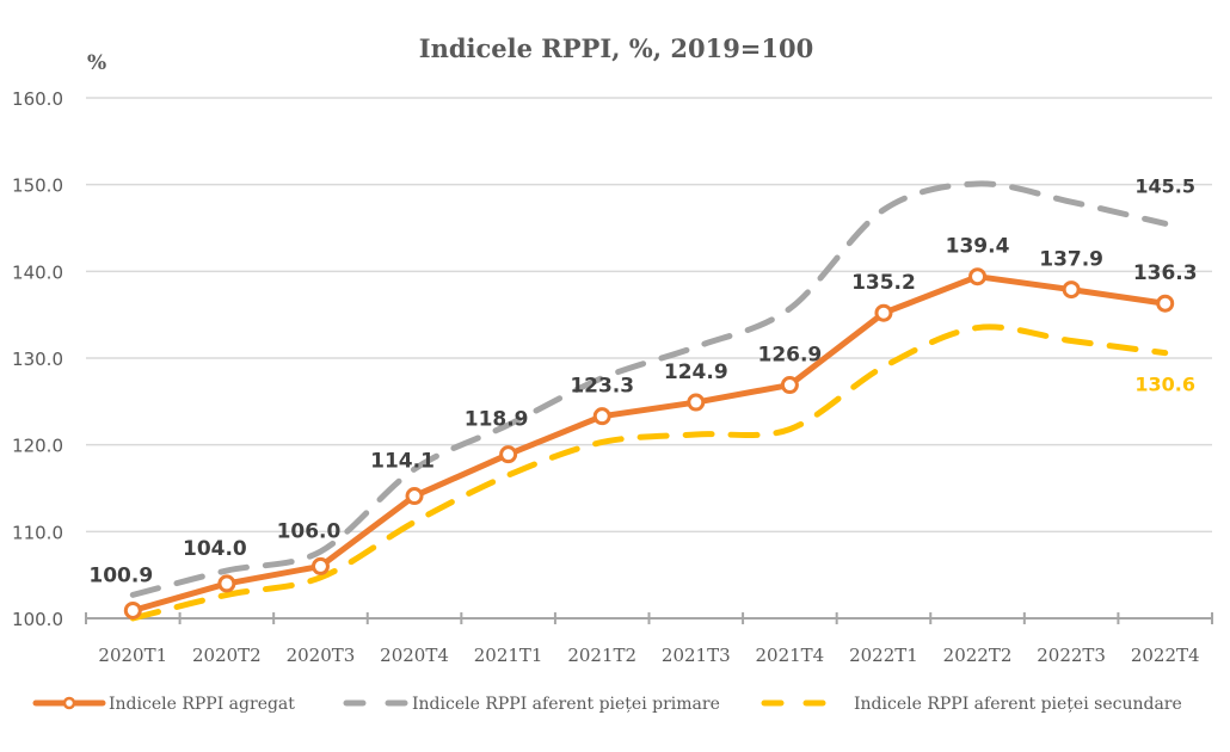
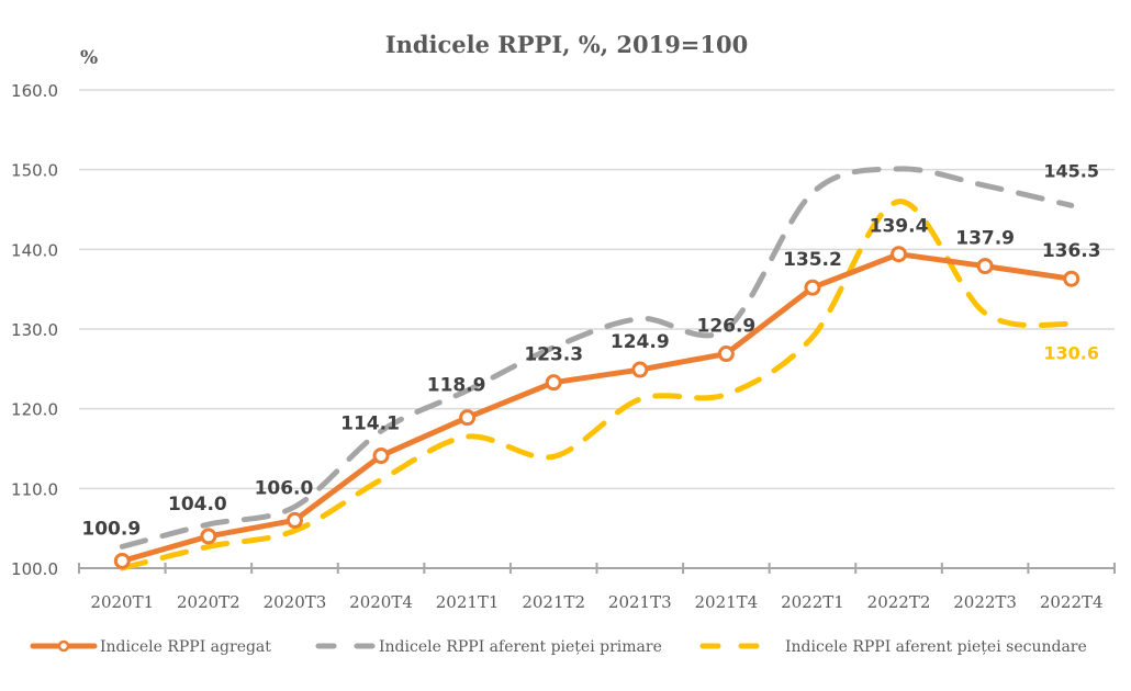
Indicele RPPI aferent pieței secundare/2021T2: 120 -> 114
Indicele RPPI aferent pieței primare/2021T4: 136 -> 130
Indicele RPPI aferent pieței secundare/2022T2: 134 -> 146
